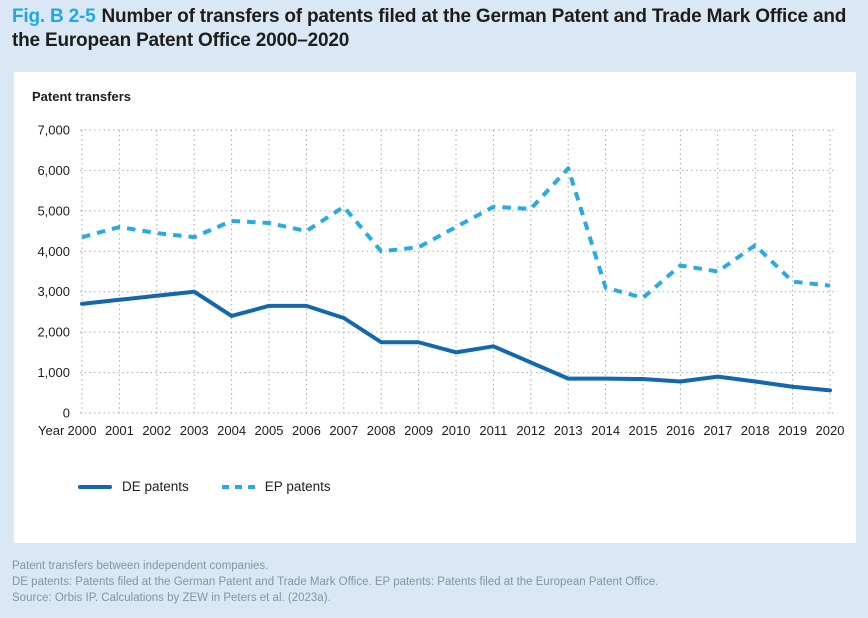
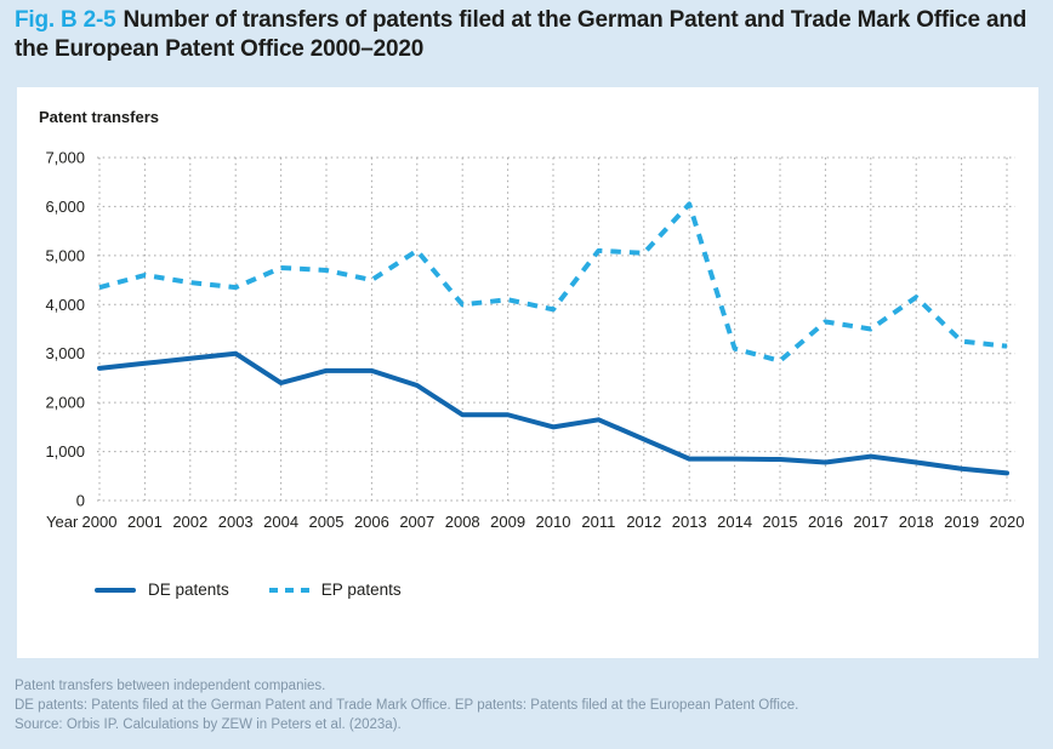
EP patents/2010: 4600 -> 3900
